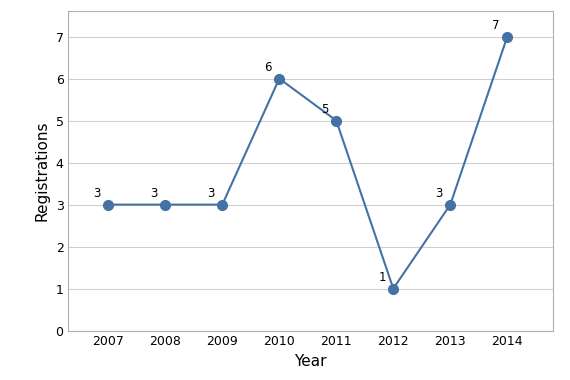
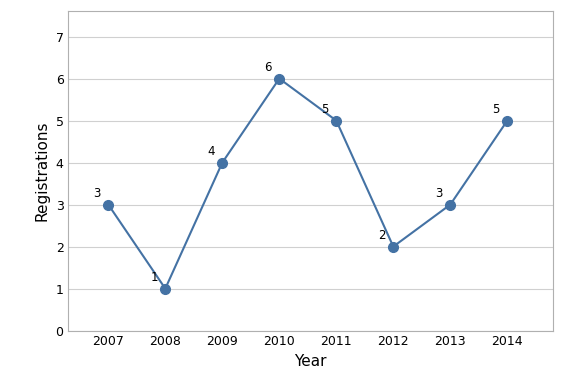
2008: 3 -> 1
2009: 3 -> 4
2012: 1 -> 2
2014: 7 -> 5
